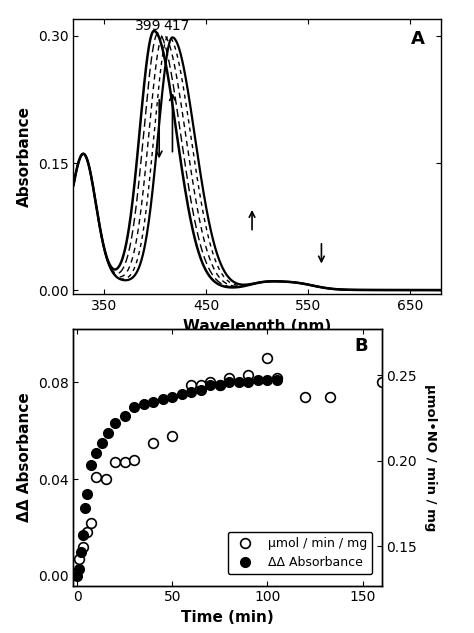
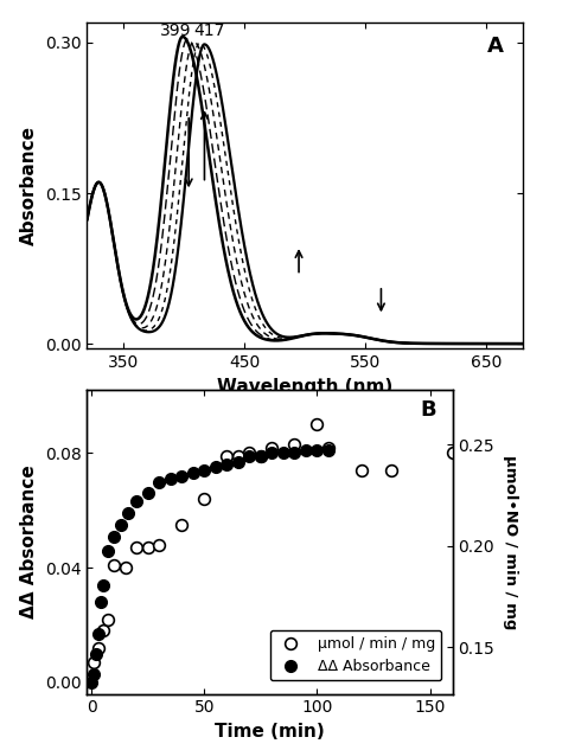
μmol / min / mg/50: 0.058 -> 0.064
